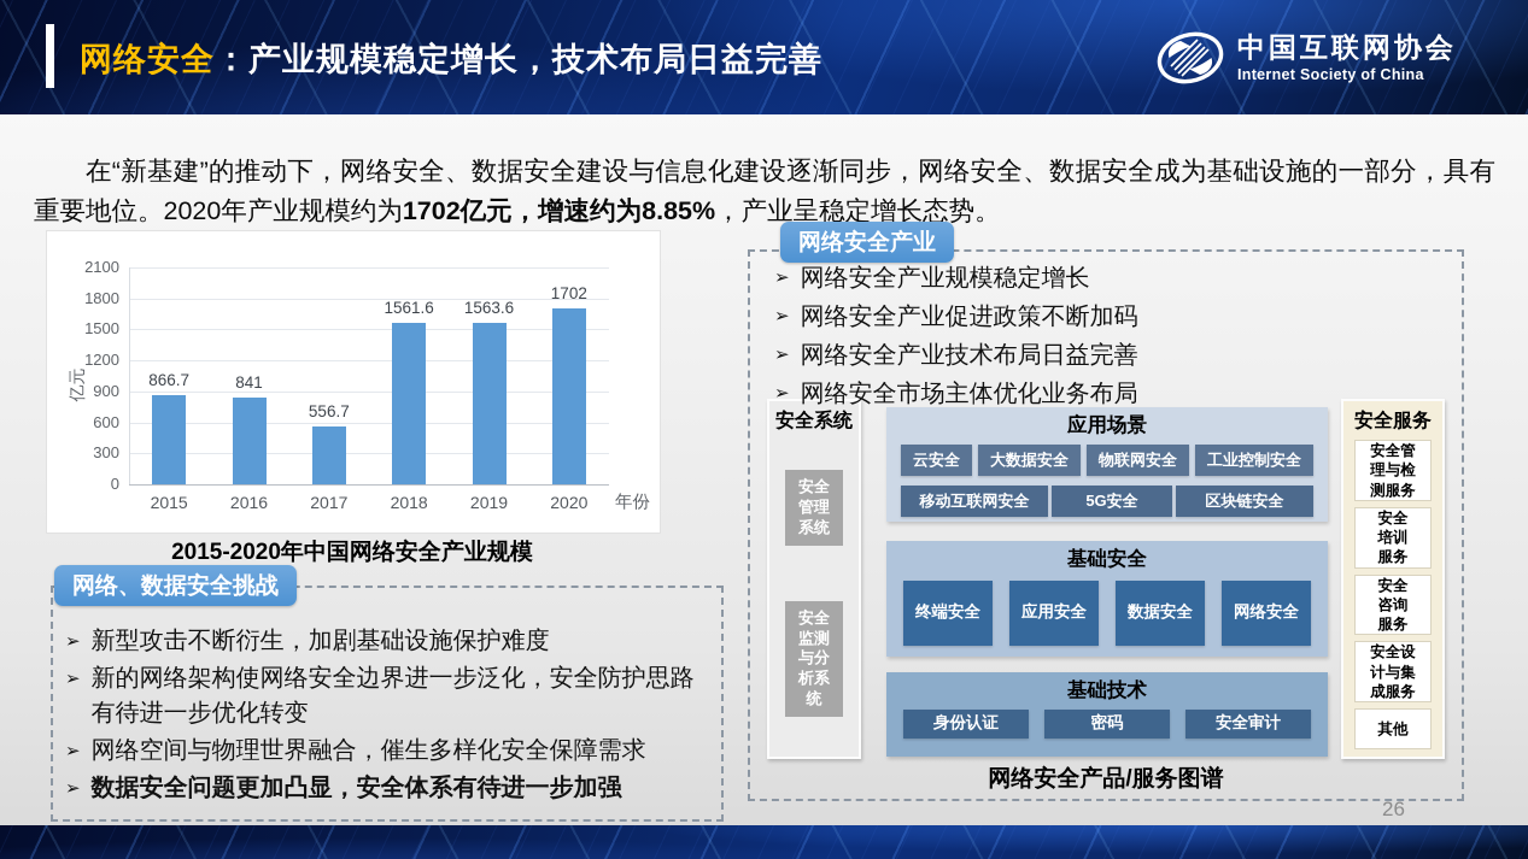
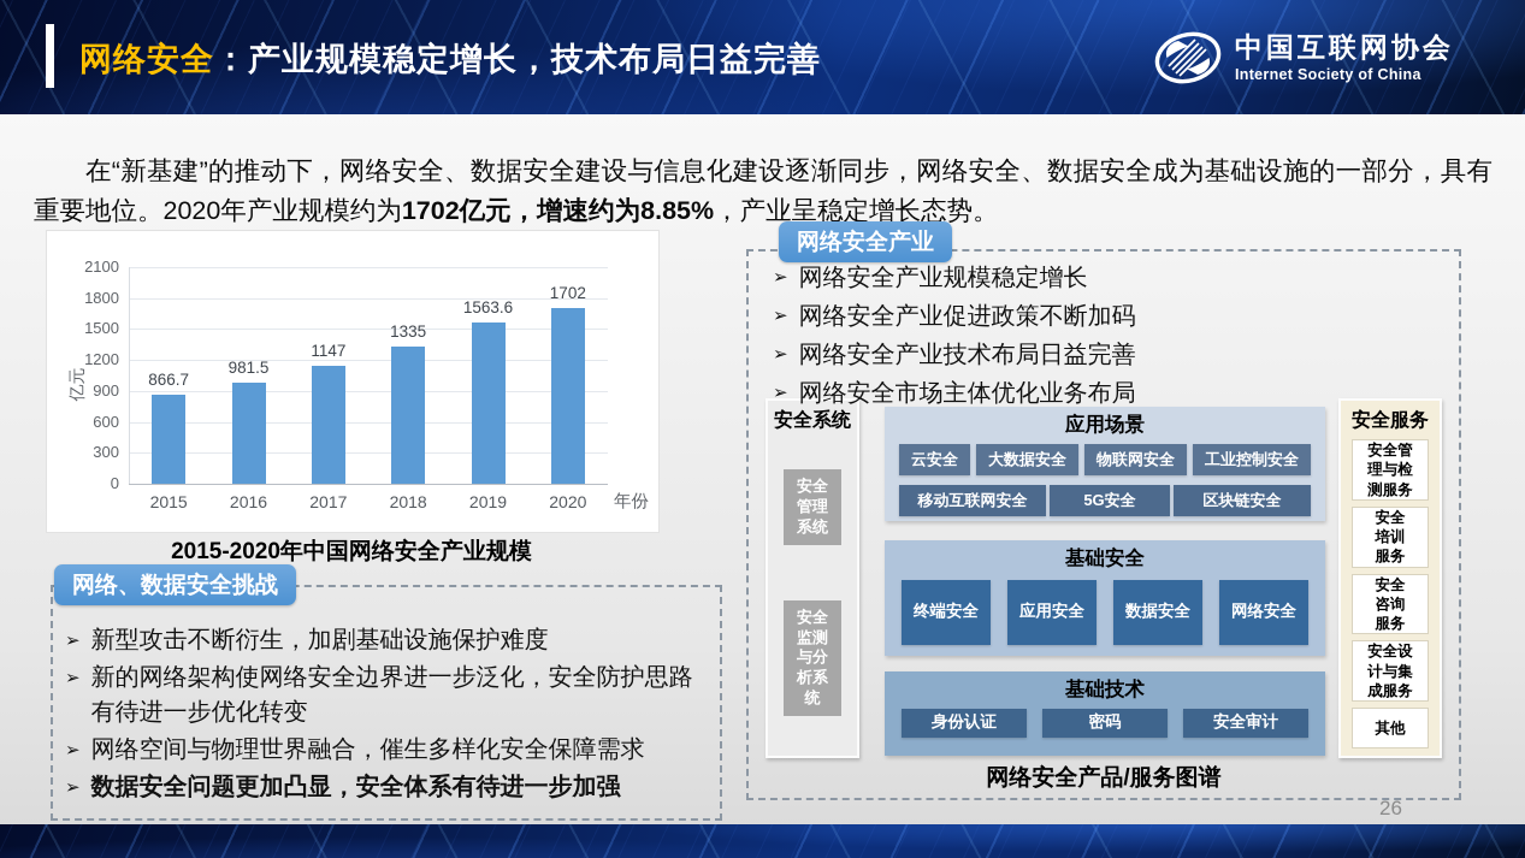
2016: 841 -> 981.5
2017: 556.7 -> 1147
2018: 1561.6 -> 1335
